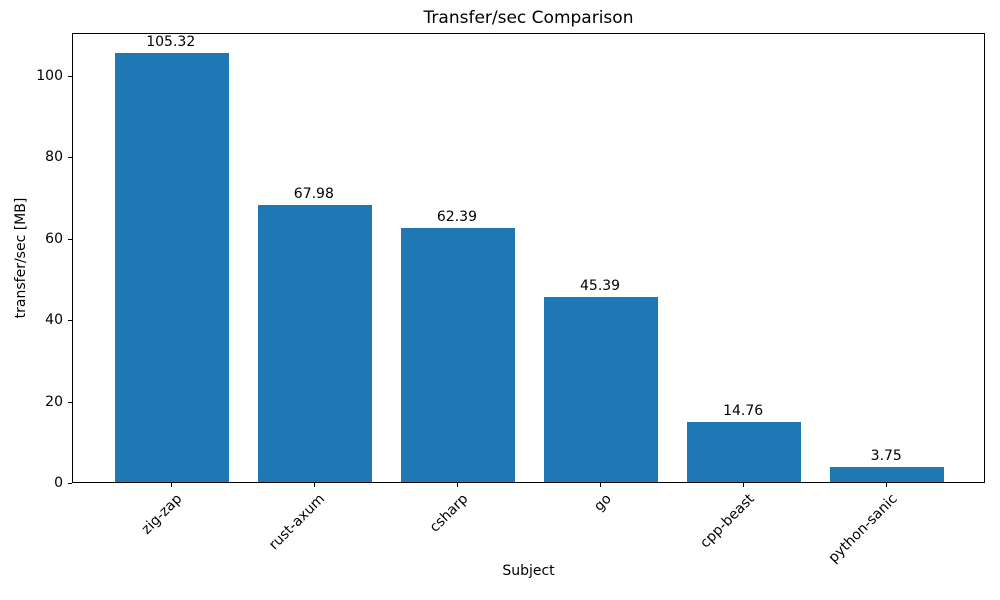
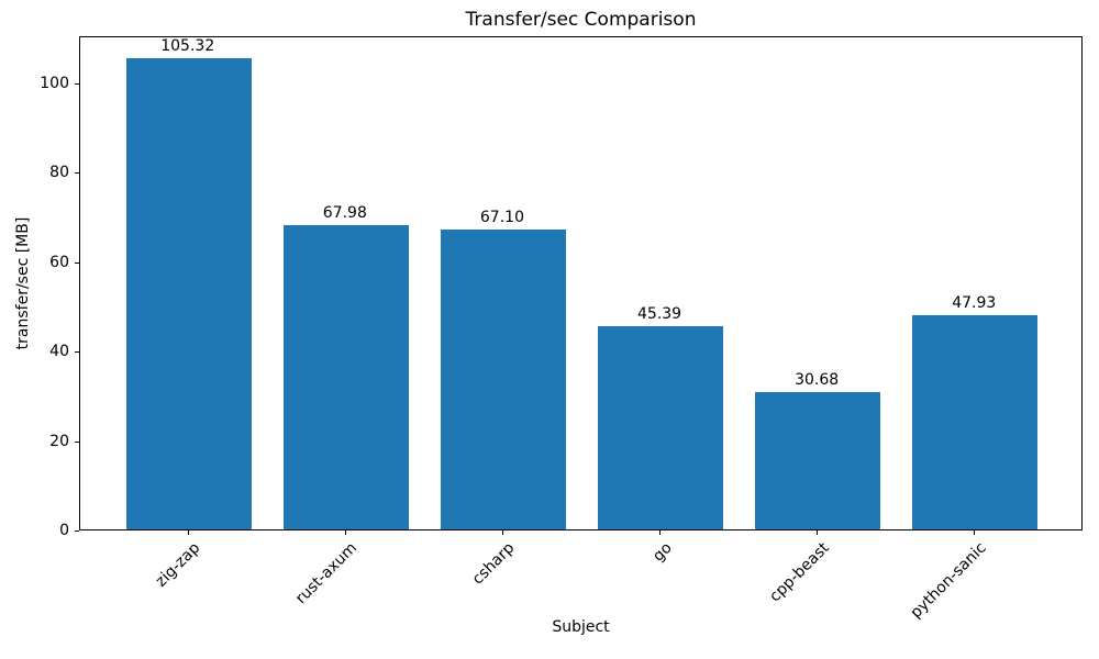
csharp: 62.39 -> 67.10
cpp-beast: 14.76 -> 30.68
python-sanic: 3.75 -> 47.93
